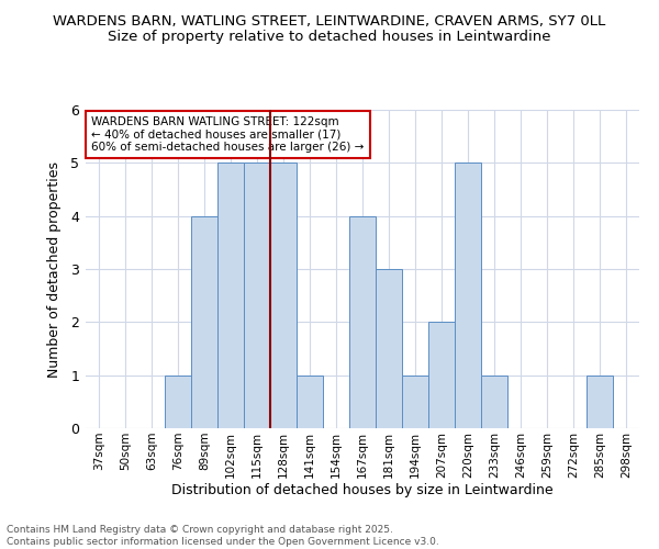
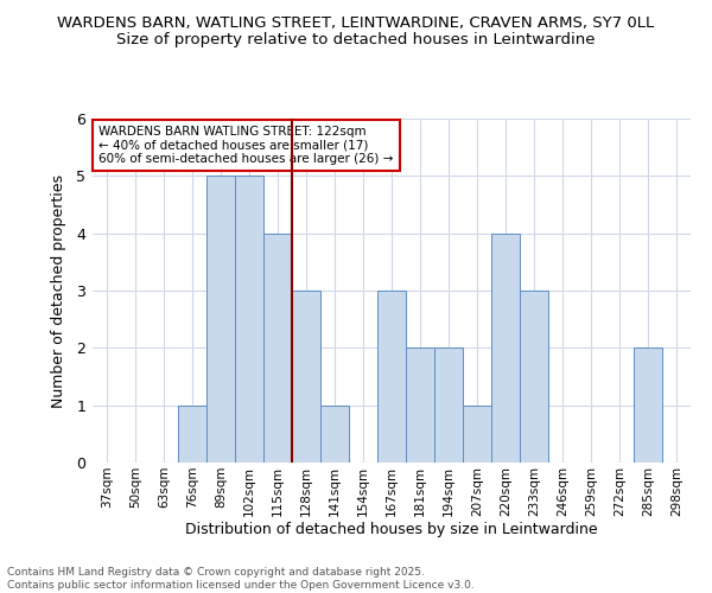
89sqm: 4 -> 5
115sqm: 5 -> 4
128sqm: 5 -> 3
167sqm: 4 -> 3
181sqm: 3 -> 2
194sqm: 1 -> 2
207sqm: 2 -> 1
220sqm: 5 -> 4
233sqm: 1 -> 3
285sqm: 1 -> 2
